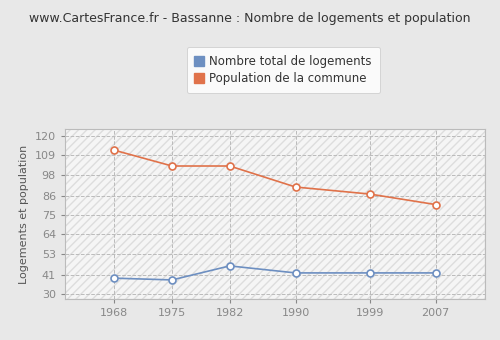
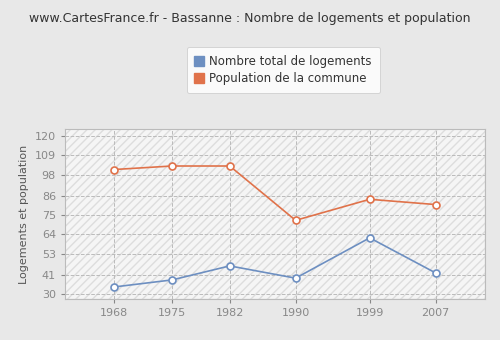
Nombre total de logements/1968: 39 -> 34
Population de la commune/1968: 112 -> 101
Nombre total de logements/1990: 42 -> 39
Population de la commune/1990: 91 -> 72
Nombre total de logements/1999: 42 -> 62
Population de la commune/1999: 87 -> 84
